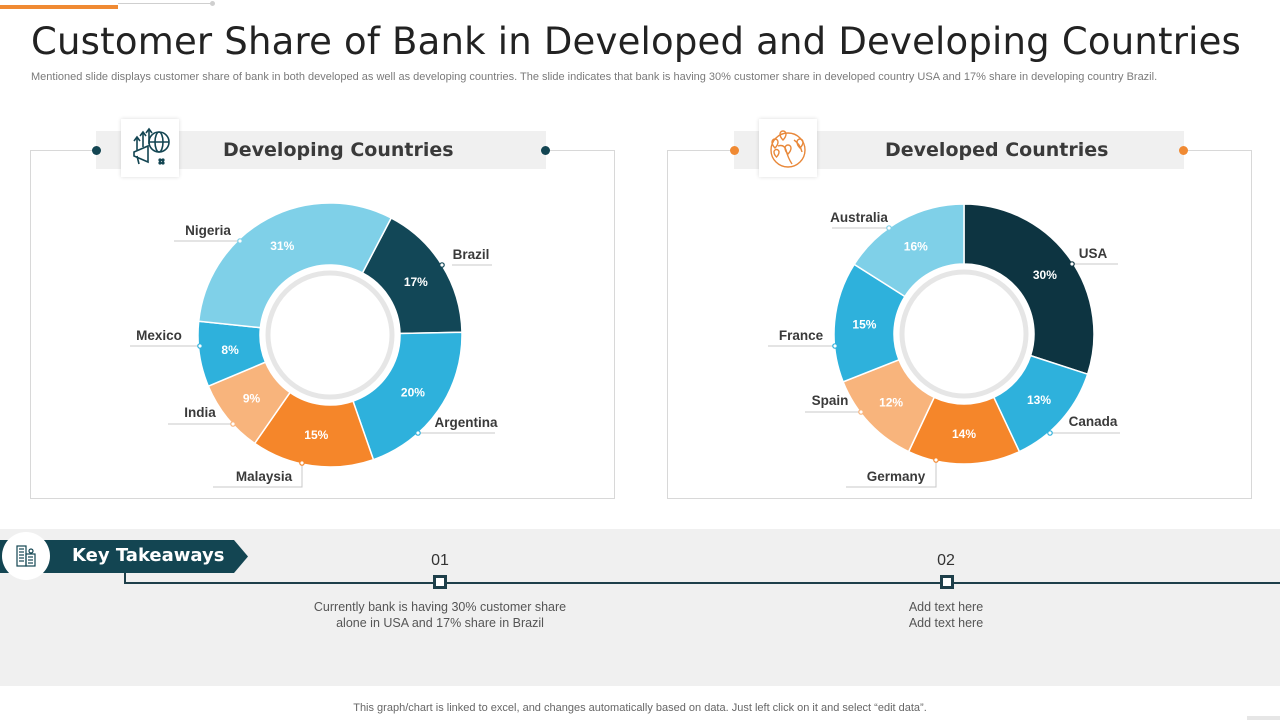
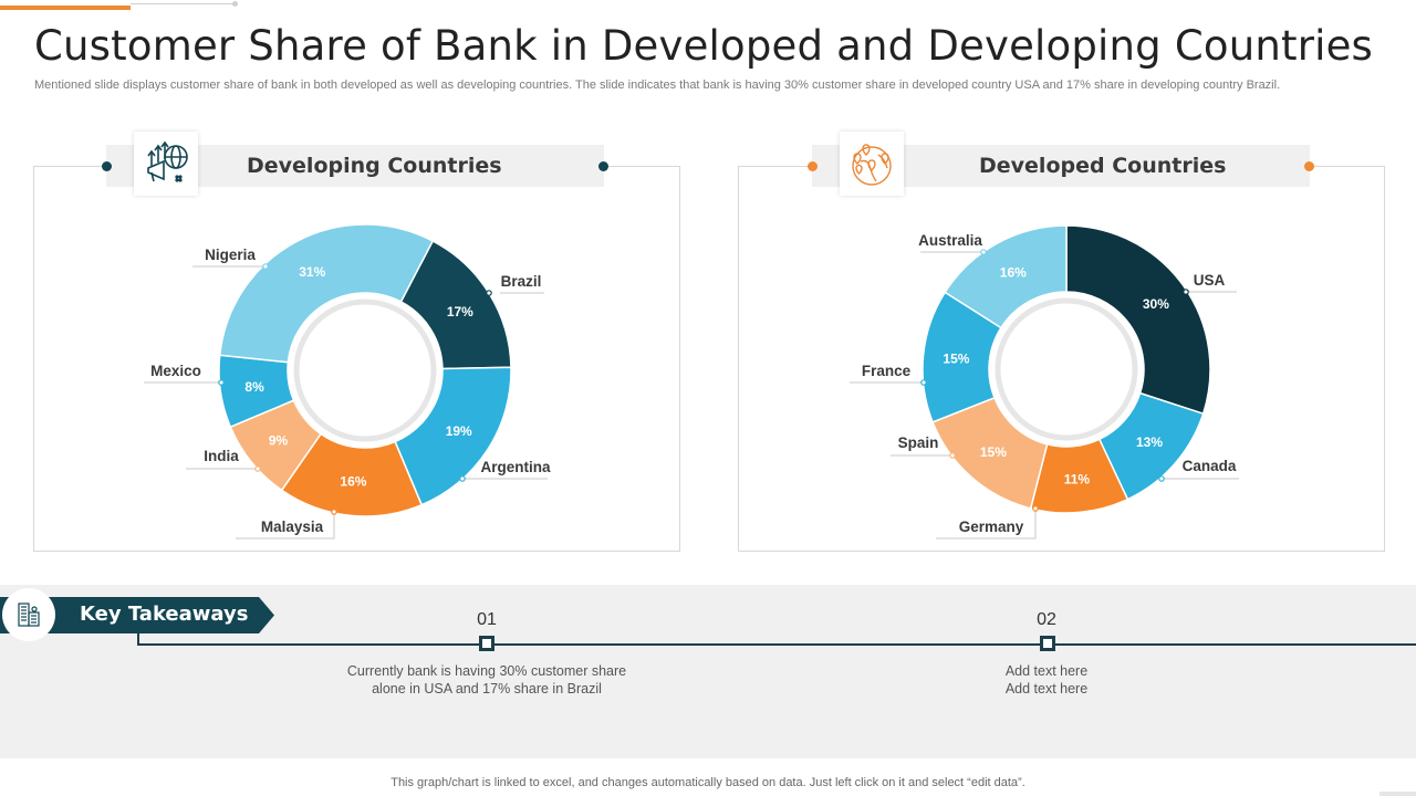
Developing Countries/Argentina: 20% -> 19%
Developing Countries/Malaysia: 15% -> 16%
Developed Countries/Germany: 14% -> 11%
Developed Countries/Spain: 12% -> 15%
